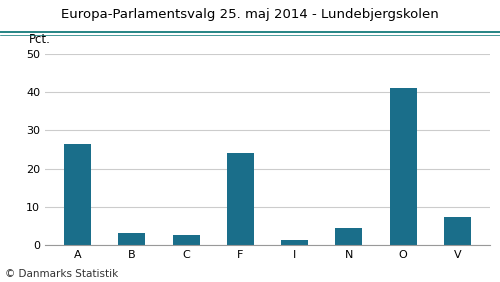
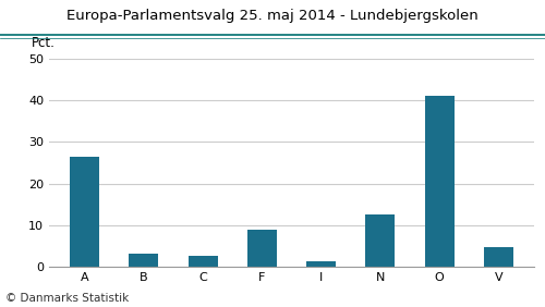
F: 24.0 -> 9.0
N: 4.5 -> 12.5
V: 7.5 -> 4.8
